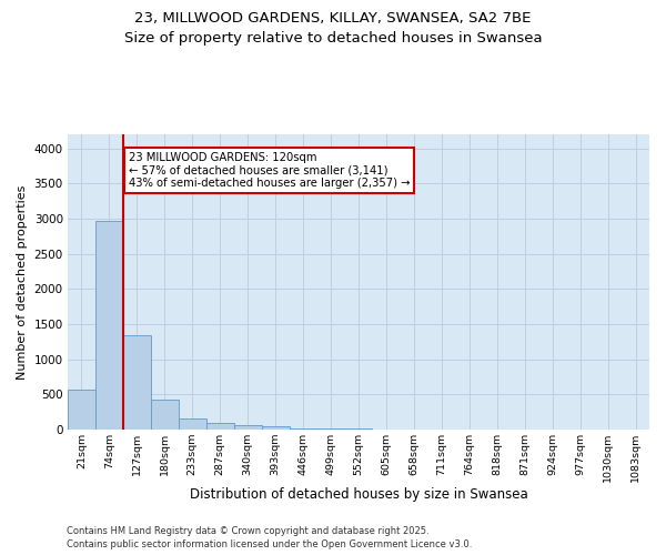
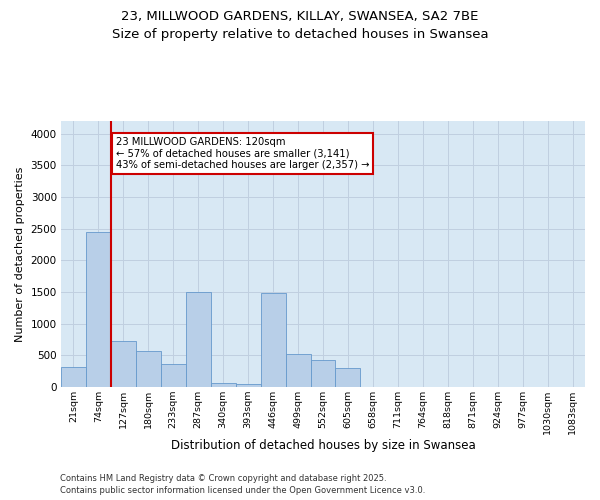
21sqm: 560 -> 320
74sqm: 2960 -> 2440
127sqm: 1340 -> 720
180sqm: 420 -> 560
233sqm: 160 -> 360
287sqm: 90 -> 1500
446sqm: 20 -> 1480
499sqm: 10 -> 520
552sqm: 0 -> 420
605sqm: 0 -> 300
